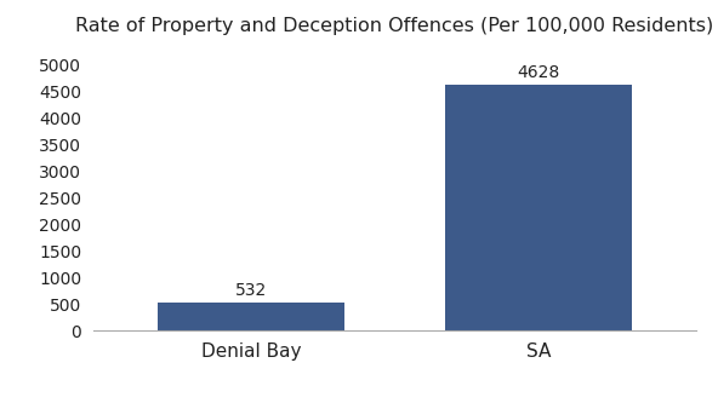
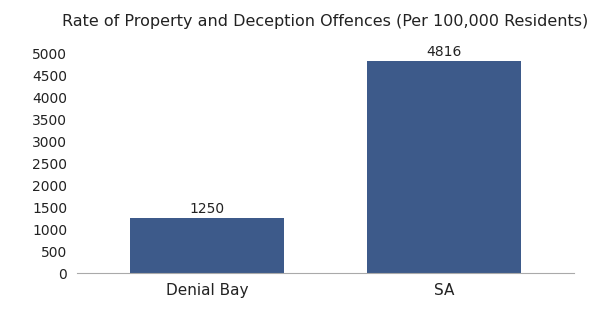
Denial Bay: 532 -> 1250
SA: 4628 -> 4816
